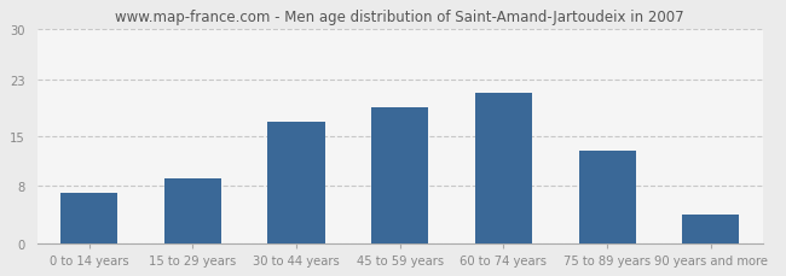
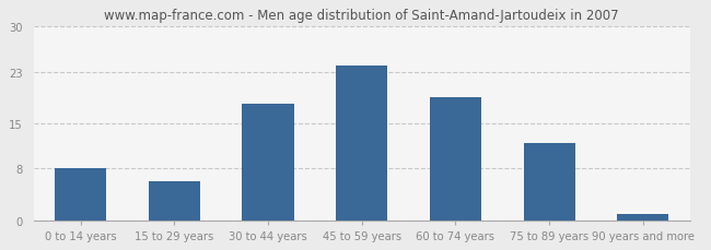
0 to 14 years: 7 -> 8
15 to 29 years: 9 -> 6
30 to 44 years: 17 -> 18
45 to 59 years: 19 -> 24
60 to 74 years: 21 -> 19
75 to 89 years: 13 -> 12
90 years and more: 4 -> 1
